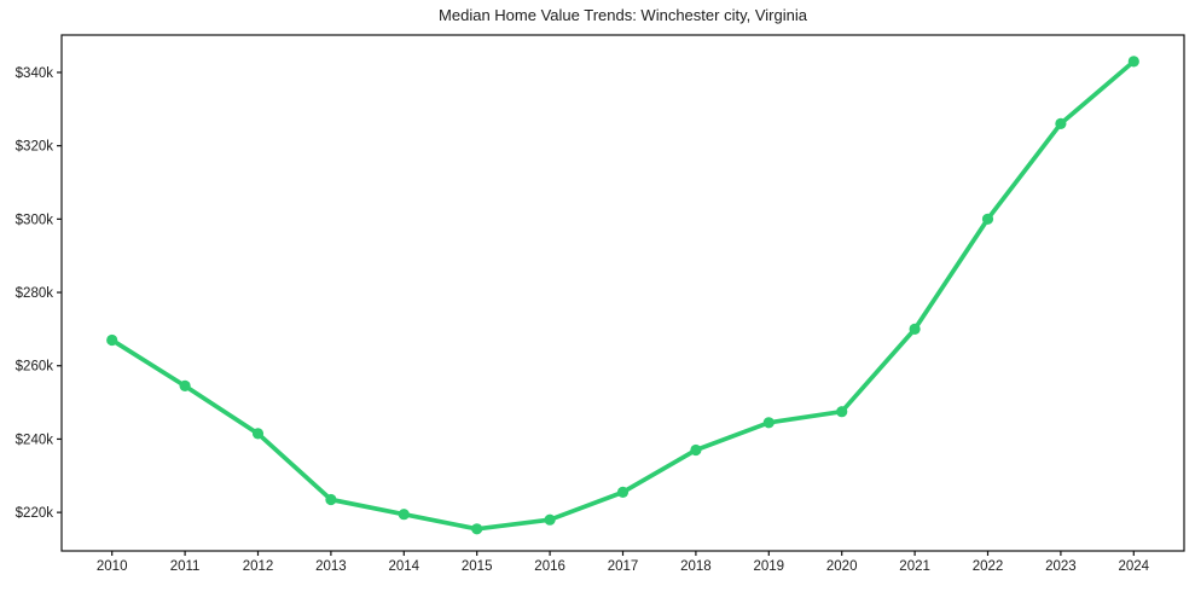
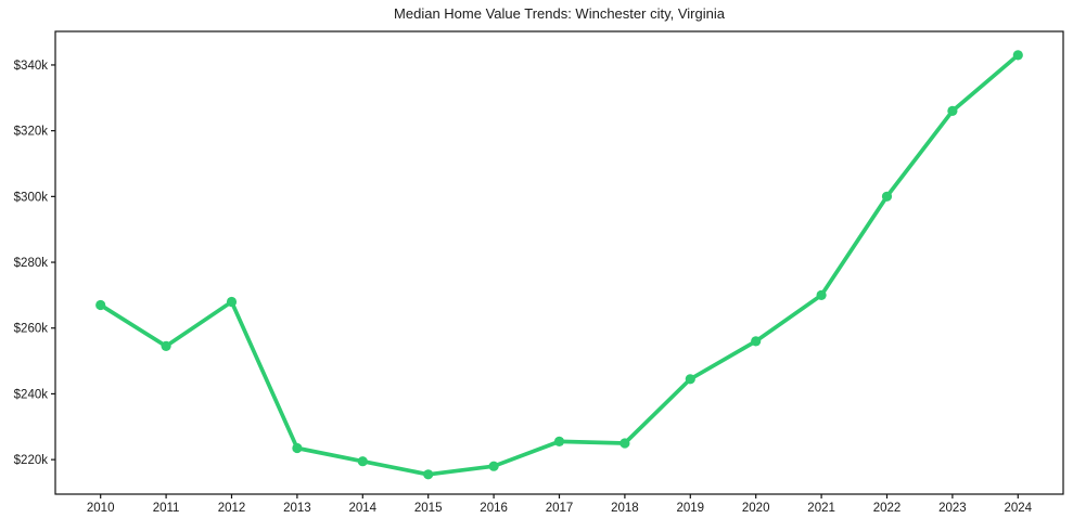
2012: $242k -> $268k
2018: $237k -> $225k
2020: $248k -> $256k
